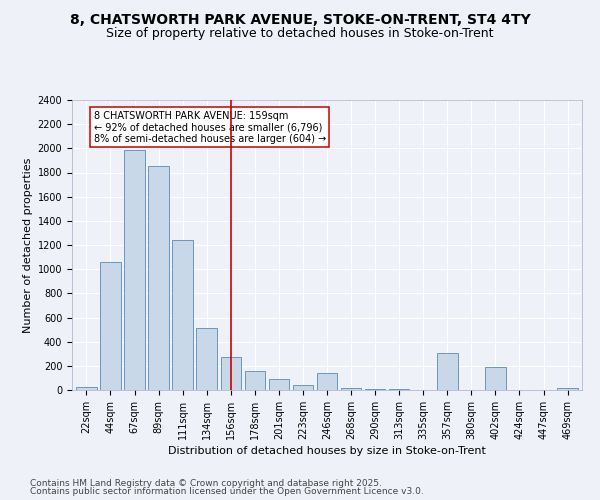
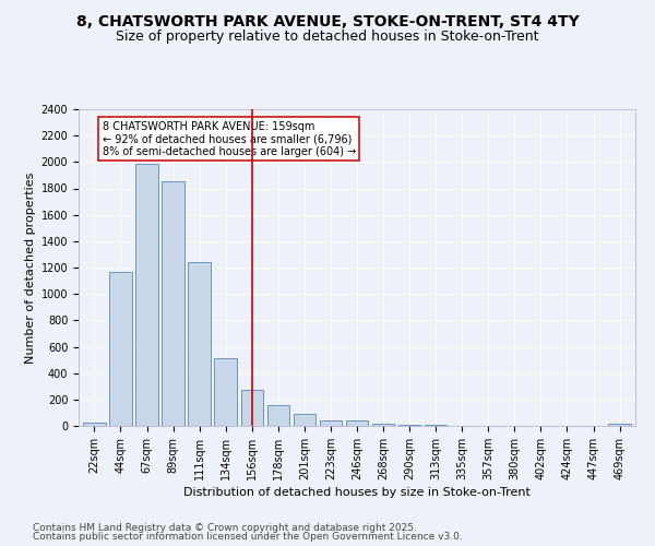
44sqm: 1060 -> 1170
246sqm: 140 -> 40
357sqm: 310 -> 0
402sqm: 190 -> 0
